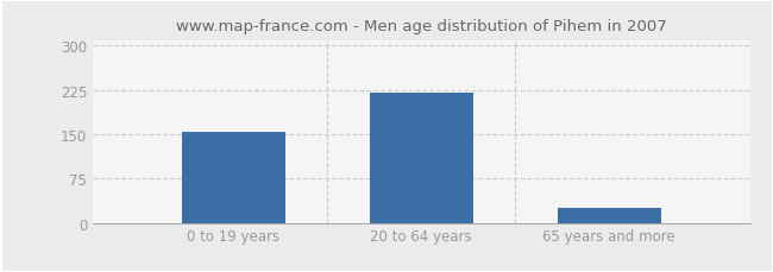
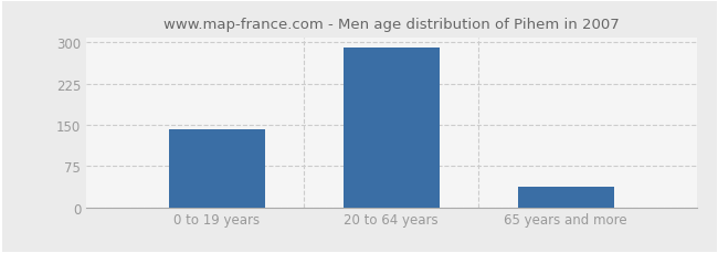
0 to 19 years: 155 -> 143
20 to 64 years: 220 -> 291
65 years and more: 25 -> 37
